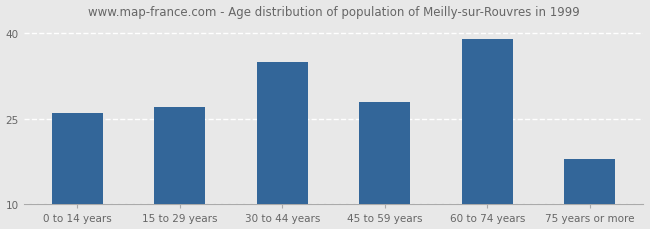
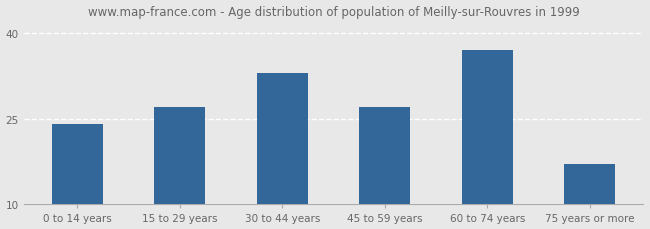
0 to 14 years: 26 -> 24
30 to 44 years: 35 -> 33
45 to 59 years: 28 -> 27
60 to 74 years: 39 -> 37
75 years or more: 18 -> 17
